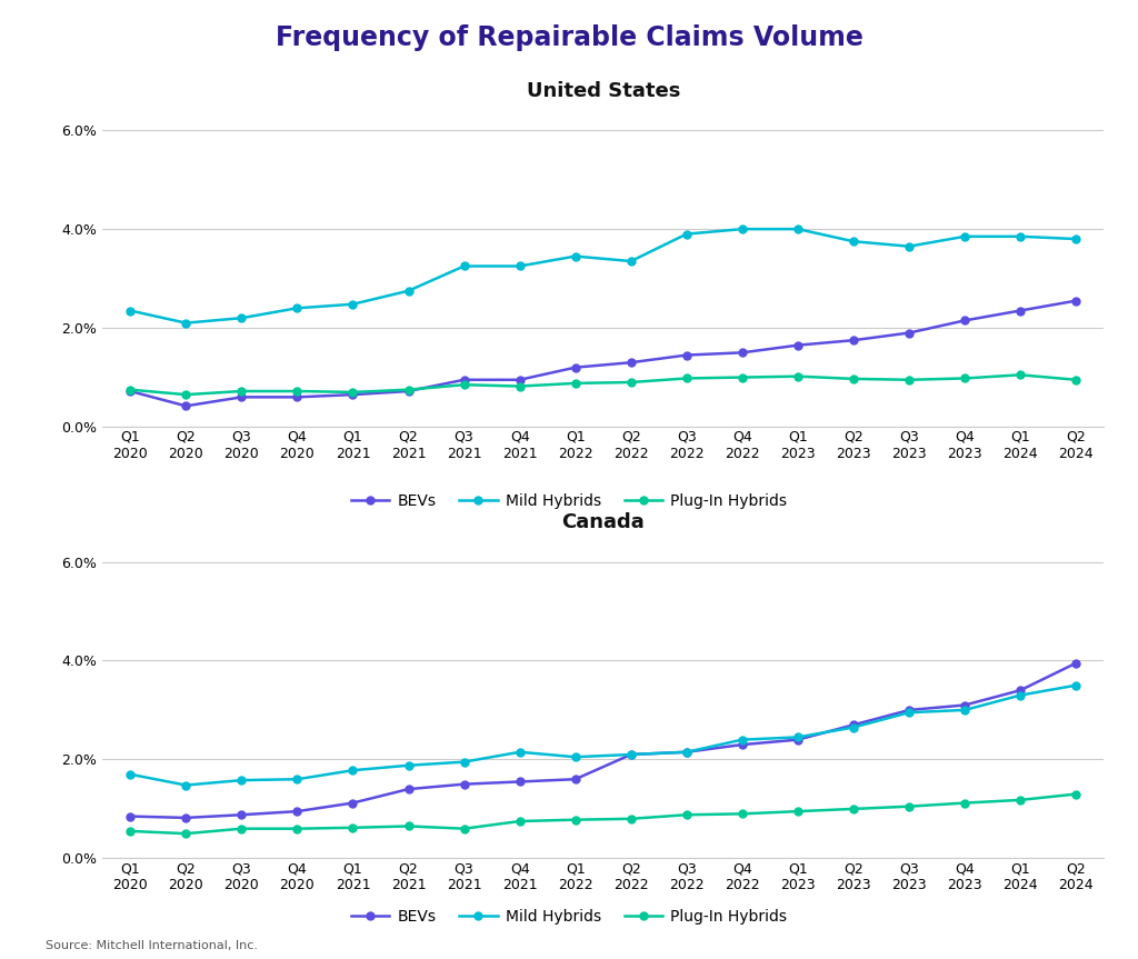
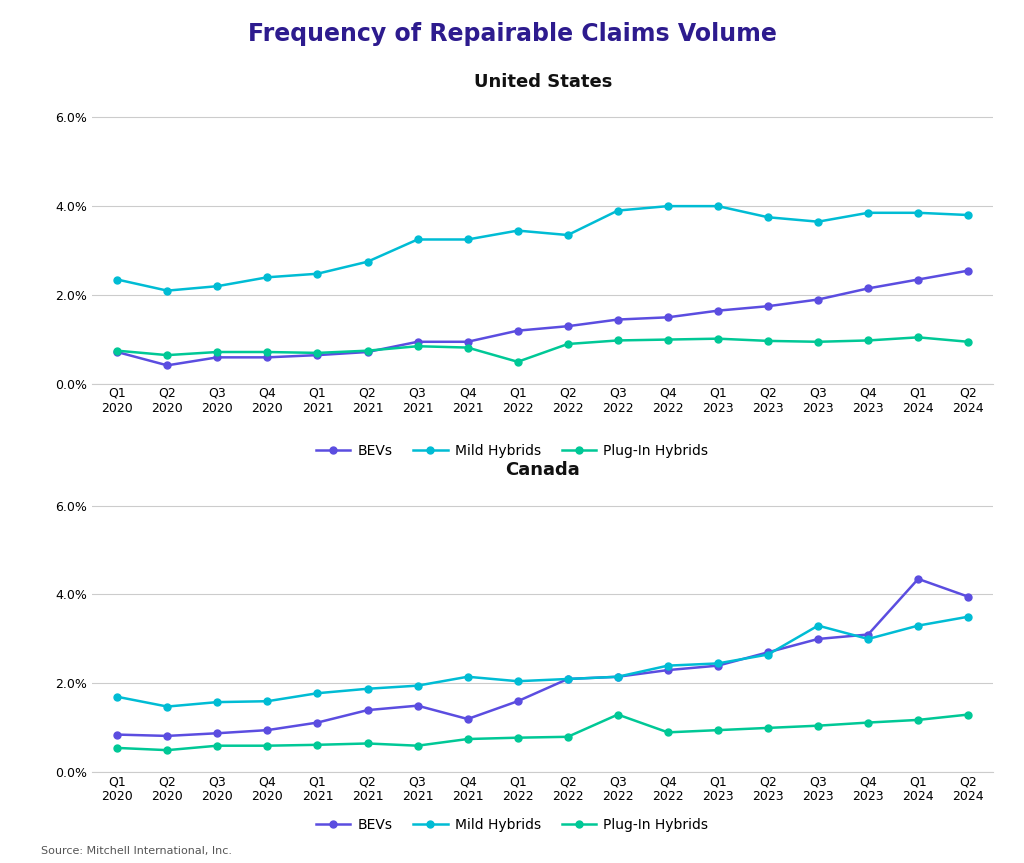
United States/Plug-In Hybrids/Q1 2022: 0.88% -> 0.50%
Canada/BEVs/Q4 2021: 1.55% -> 1.20%
Canada/Plug-In Hybrids/Q3 2022: 0.88% -> 1.30%
Canada/Mild Hybrids/Q3 2023: 2.95% -> 3.30%
Canada/BEVs/Q1 2024: 3.40% -> 4.35%
